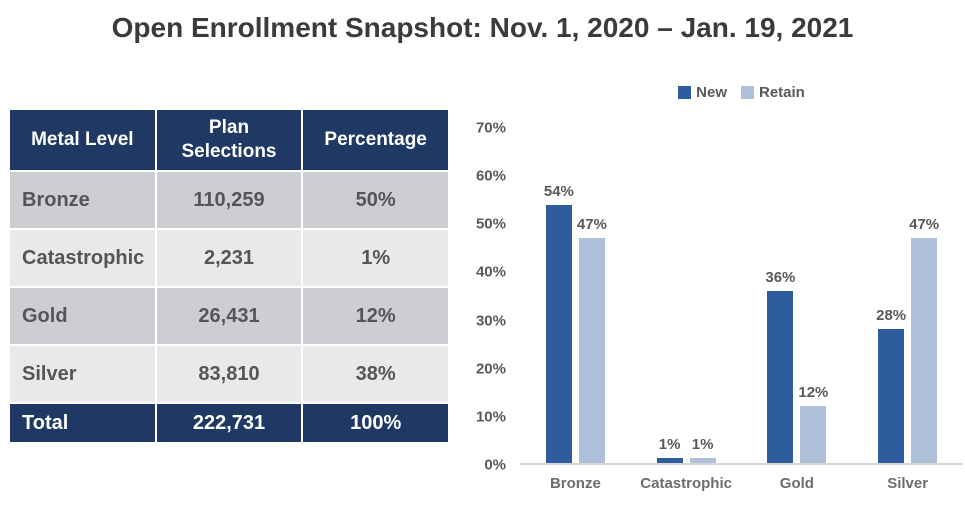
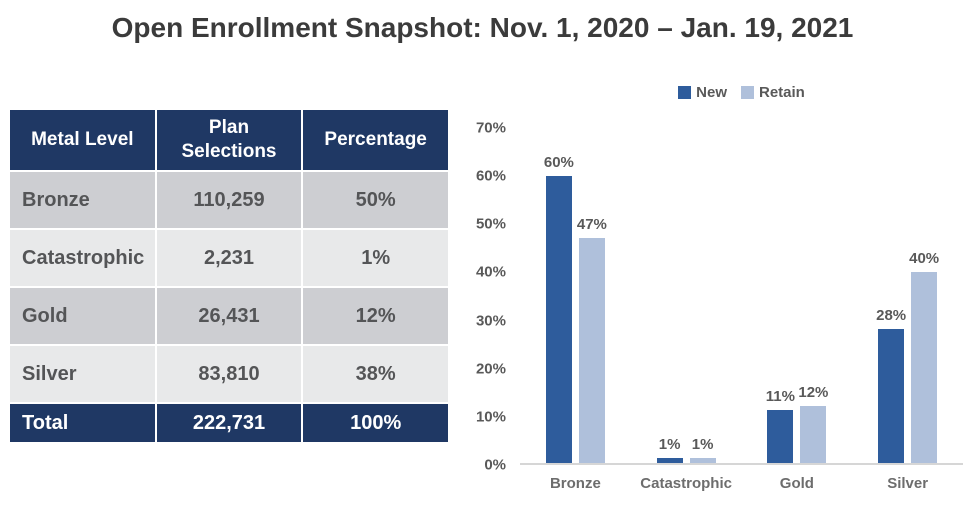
New/Bronze: 54% -> 60%
New/Gold: 36% -> 11%
Retain/Silver: 47% -> 40%
